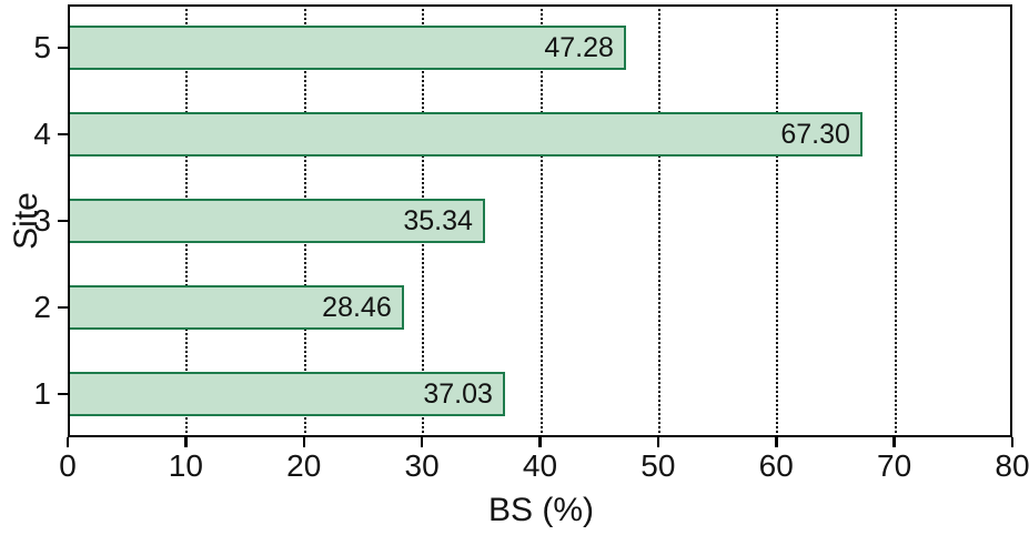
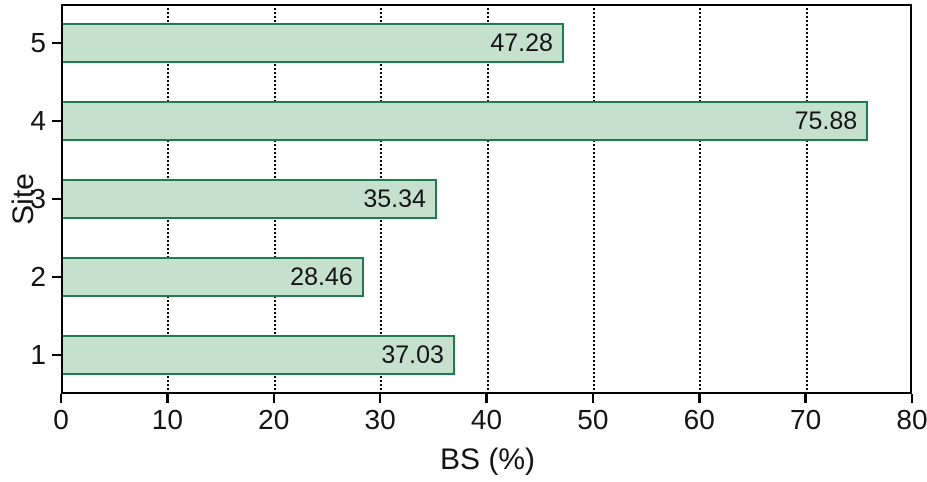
4: 67.30 -> 75.88
